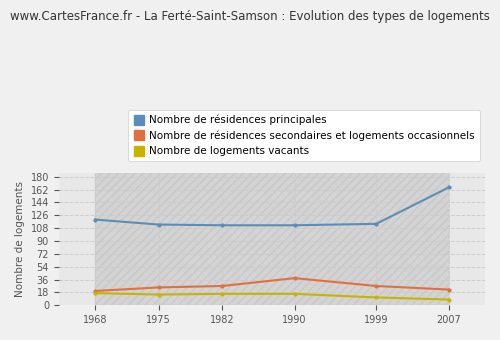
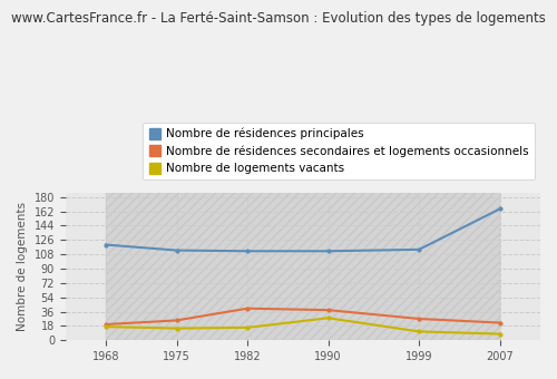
Nombre de résidences secondaires et logements occasionnels/1982: 27 -> 40
Nombre de logements vacants/1990: 16 -> 28
